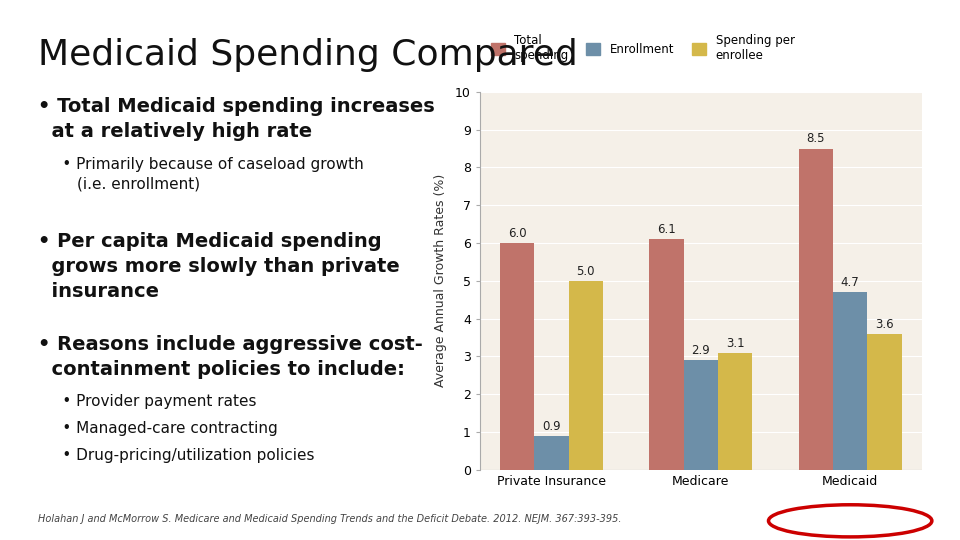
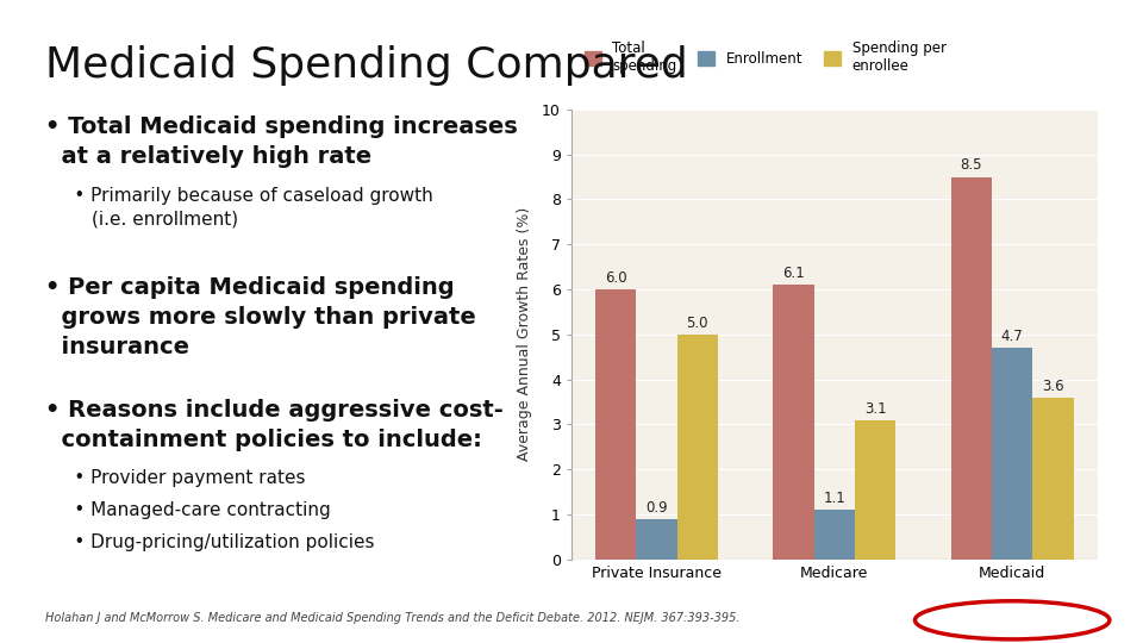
Enrollment/Medicare: 2.9 -> 1.1
